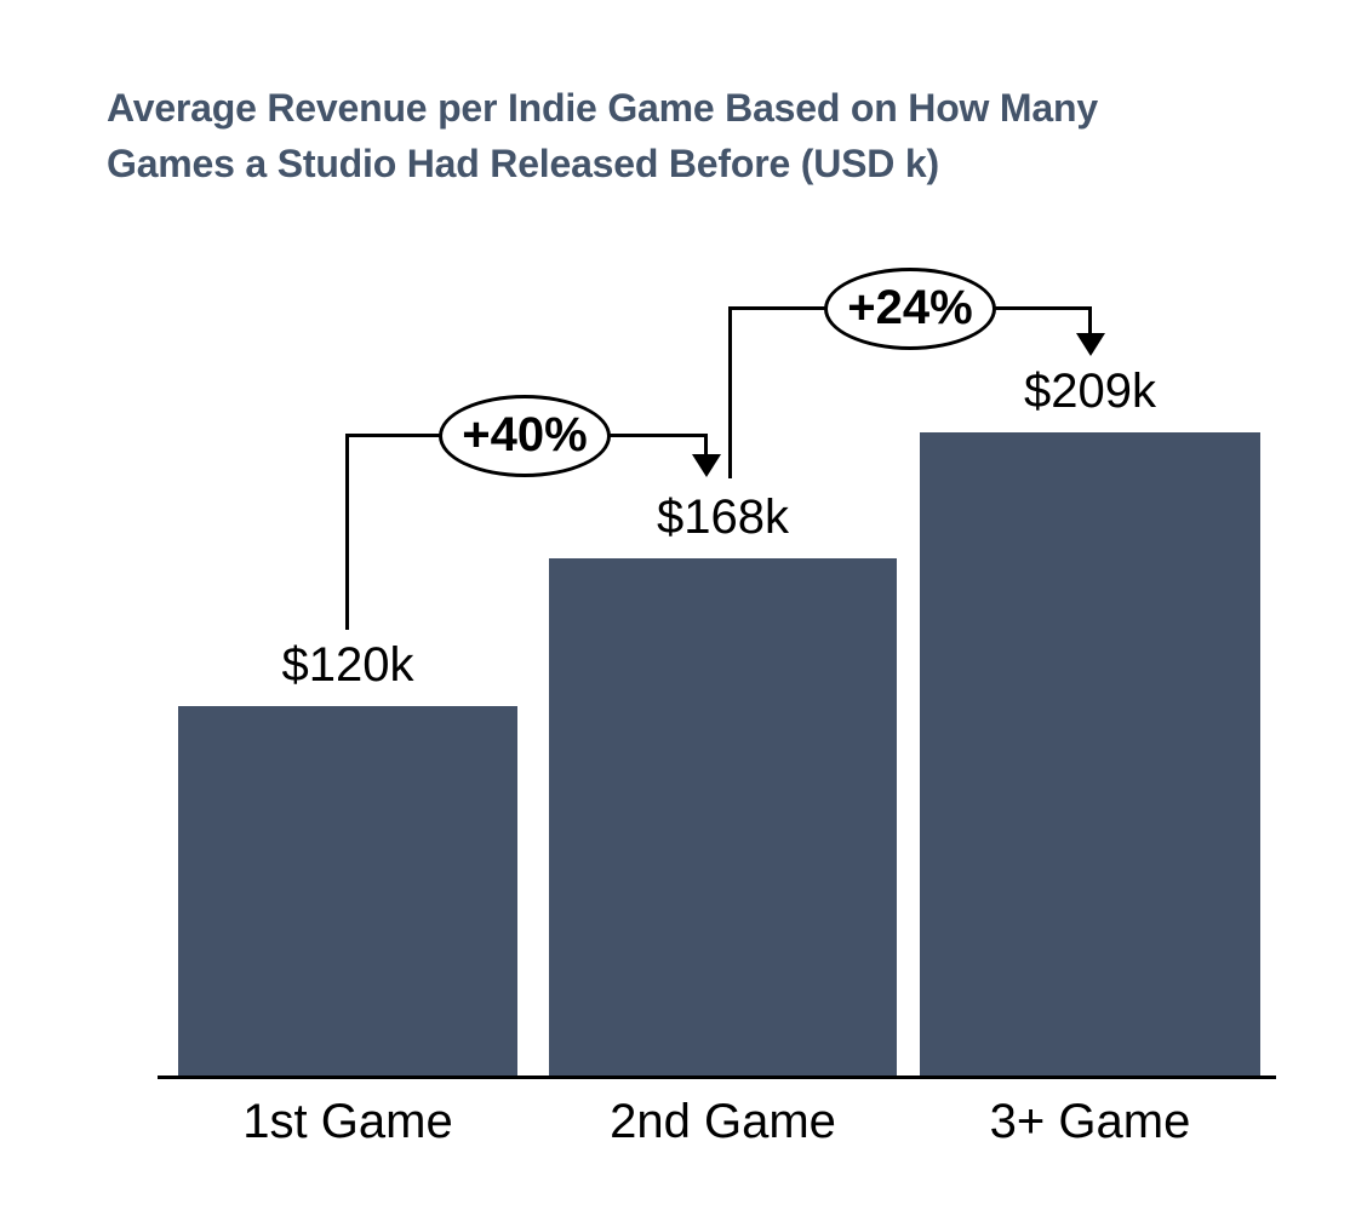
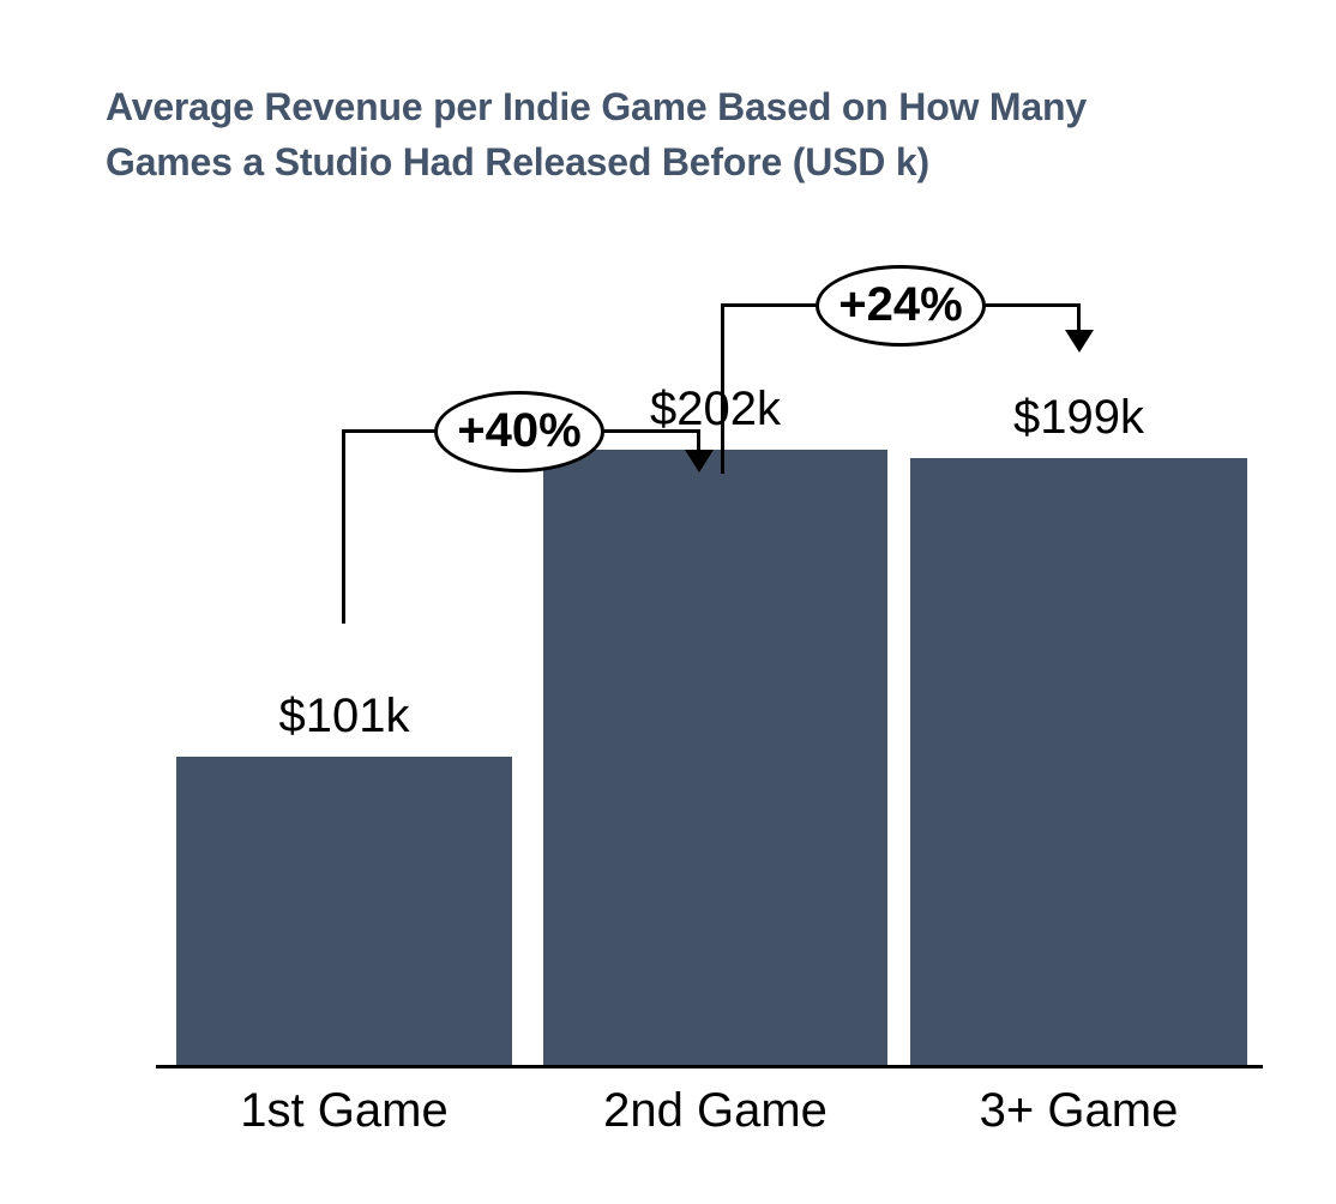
1st Game: $120k -> $101k
2nd Game: $168k -> $202k
3+ Game: $209k -> $199k
